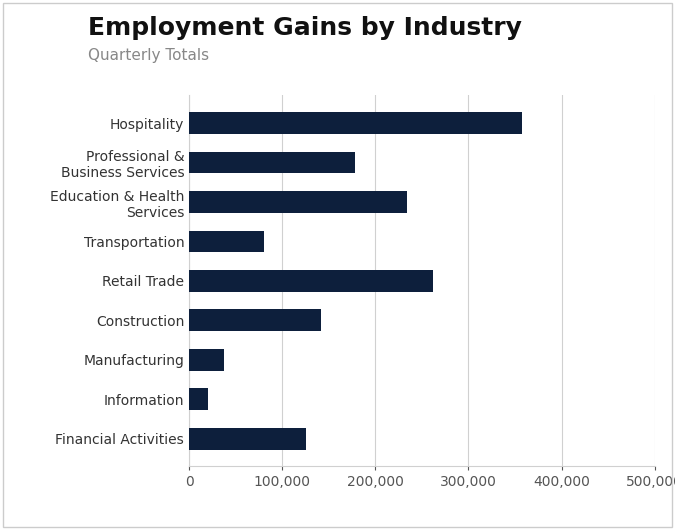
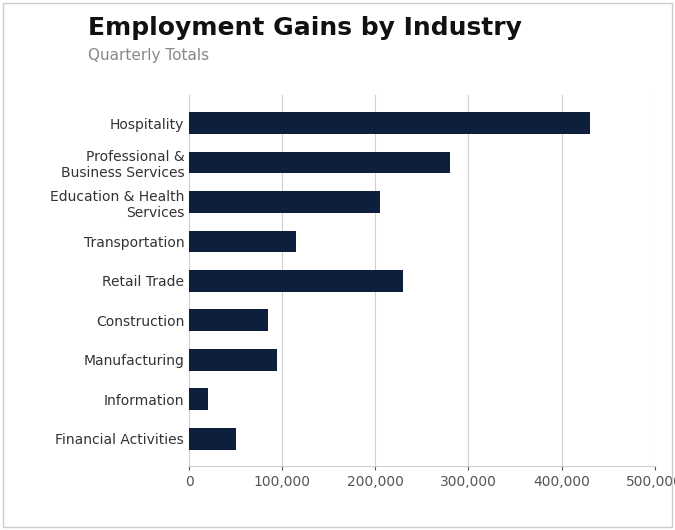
Hospitality: 358,000 -> 430,000
Professional & Business Services: 178,000 -> 280,000
Education & Health Services: 234,000 -> 205,000
Transportation: 80,000 -> 115,000
Retail Trade: 262,000 -> 230,000
Construction: 142,000 -> 85,000
Manufacturing: 38,000 -> 95,000
Financial Activities: 126,000 -> 50,000
